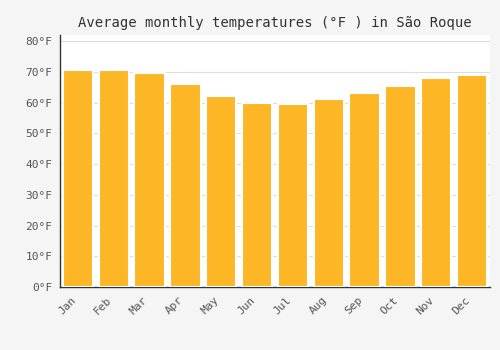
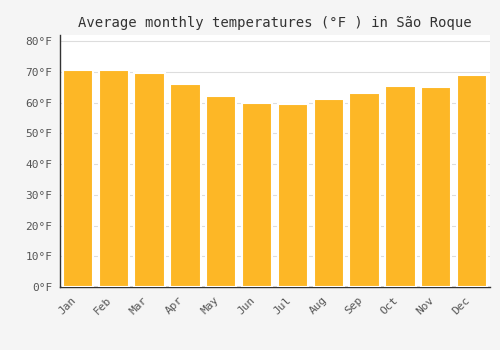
Nov: 68.0°F -> 65.0°F
